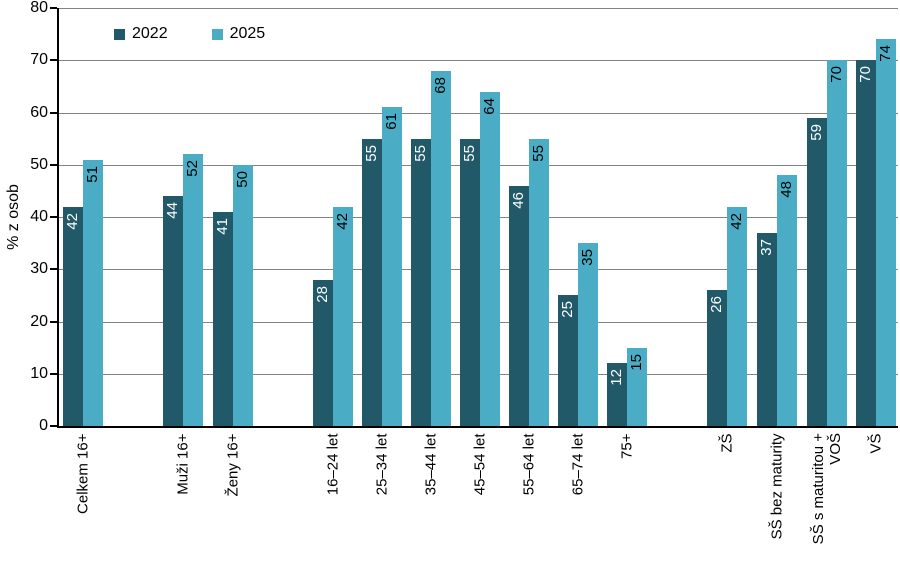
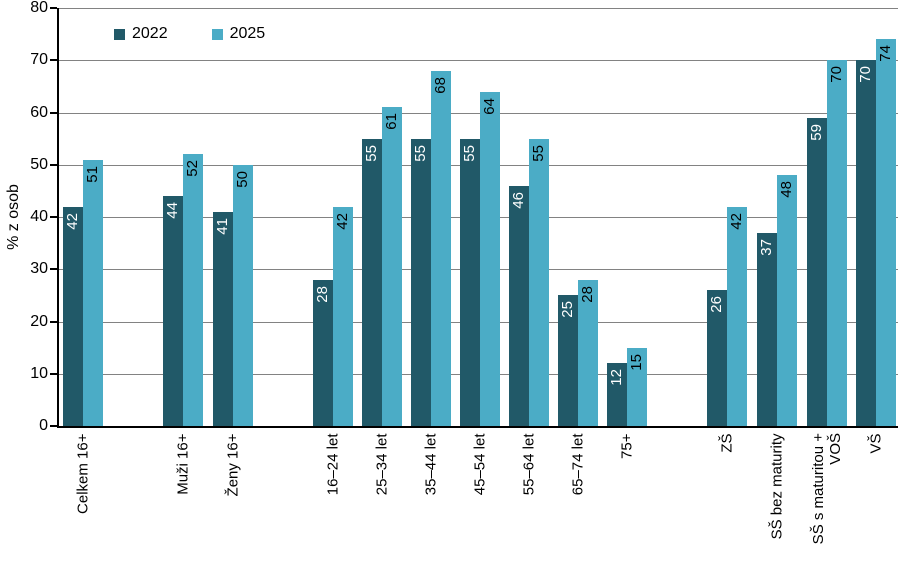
2025/65–74 let: 35 -> 28
